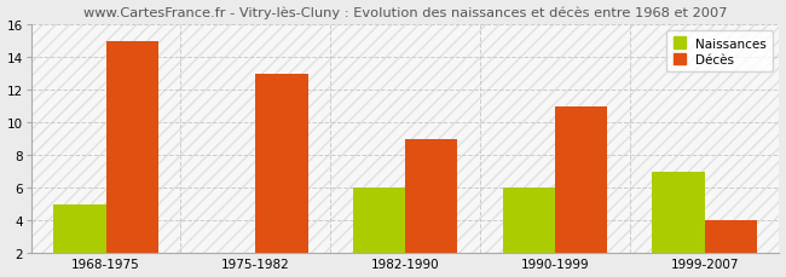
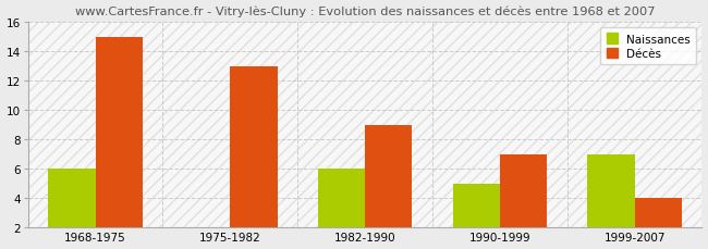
Naissances/1968-1975: 5 -> 6
Naissances/1990-1999: 6 -> 5
Décès/1990-1999: 11 -> 7
